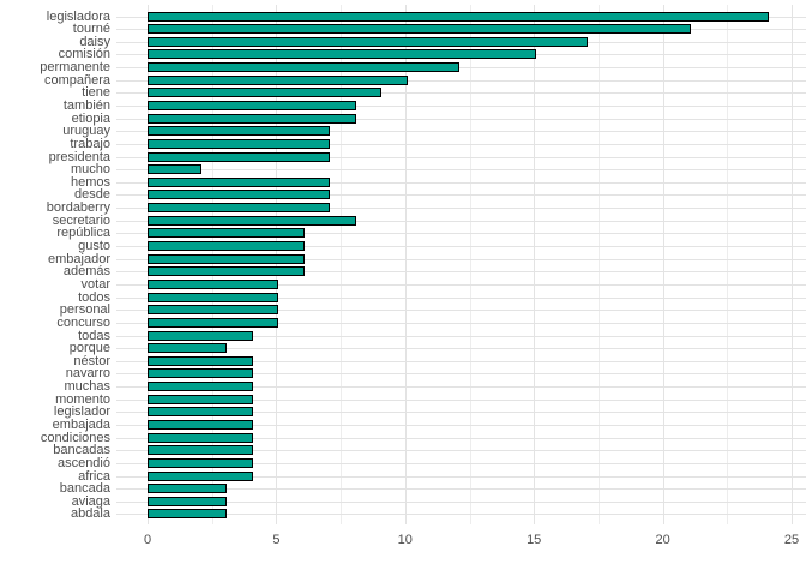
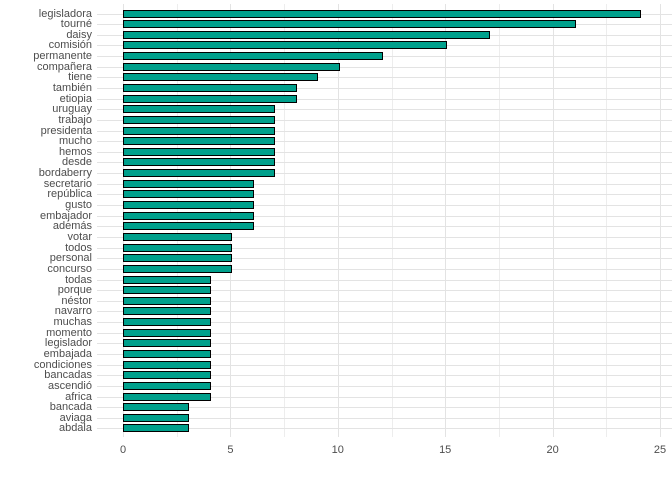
mucho: 2 -> 7
secretario: 8 -> 6
porque: 3 -> 4
